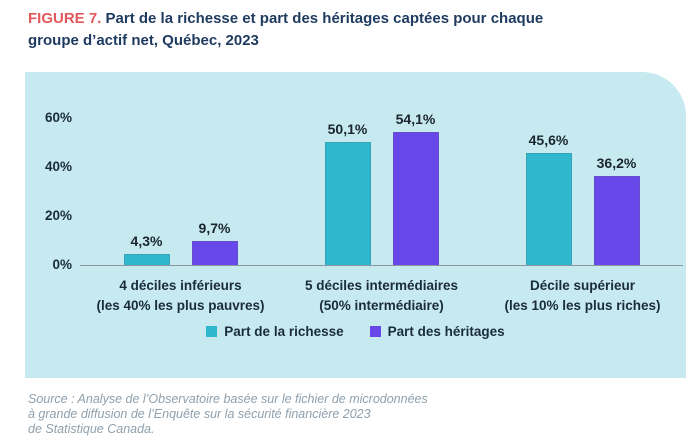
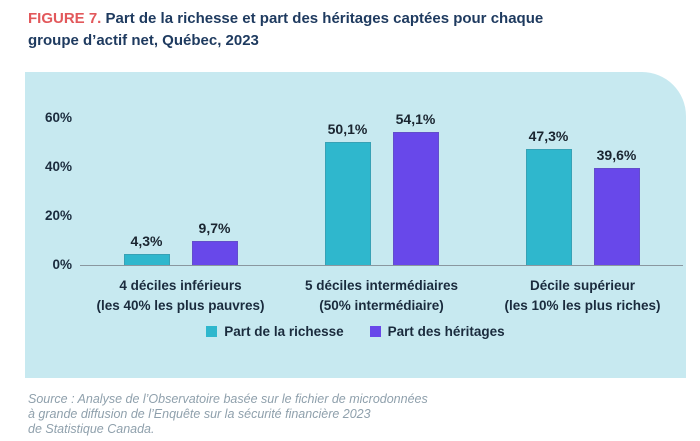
Part de la richesse/Décile supérieur: 45,6% -> 47,3%
Part des héritages/Décile supérieur: 36,2% -> 39,6%
